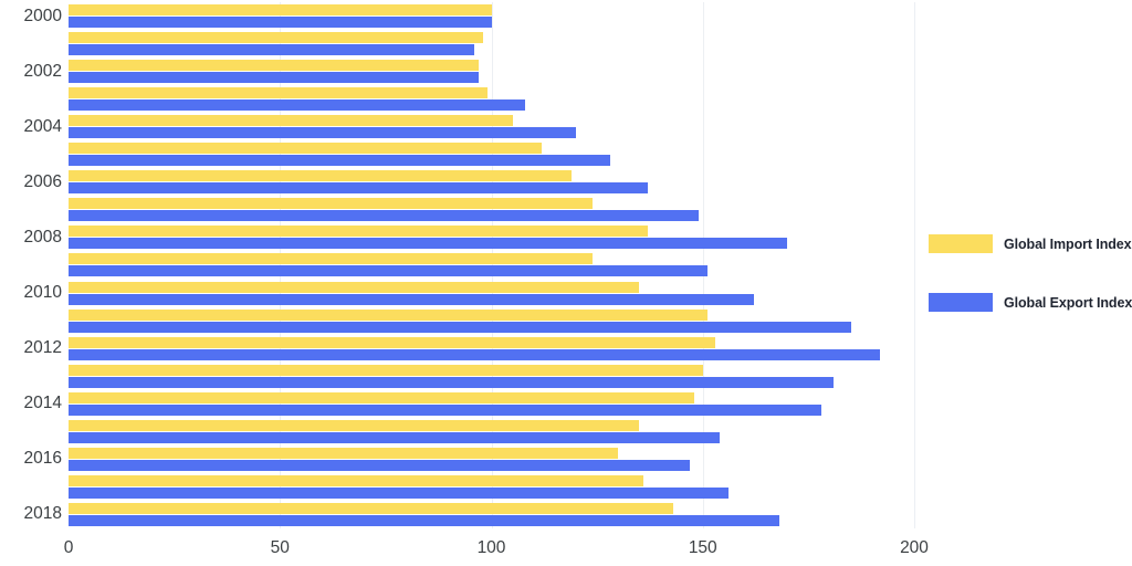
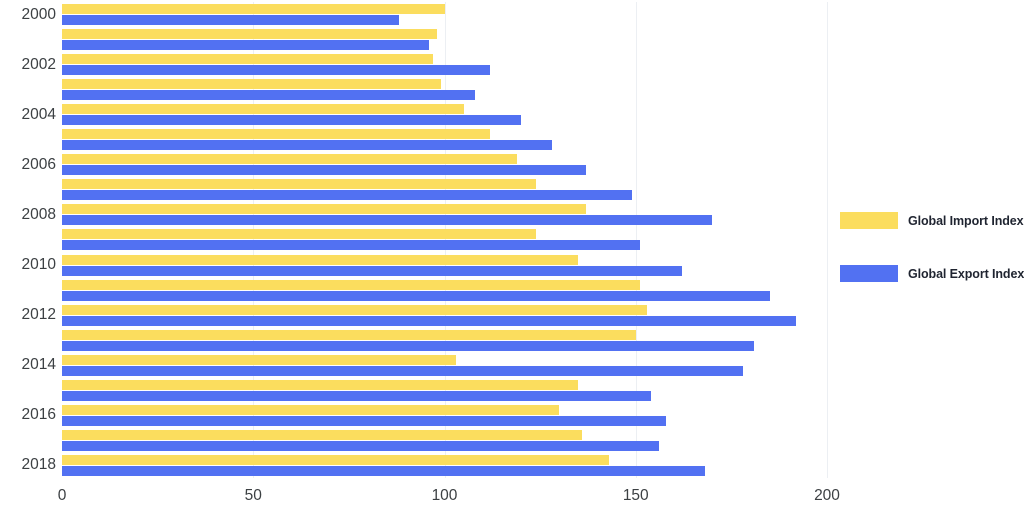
Global Export Index/2000: 100 -> 88
Global Export Index/2002: 97 -> 112
Global Import Index/2014: 148 -> 103
Global Export Index/2016: 147 -> 158
